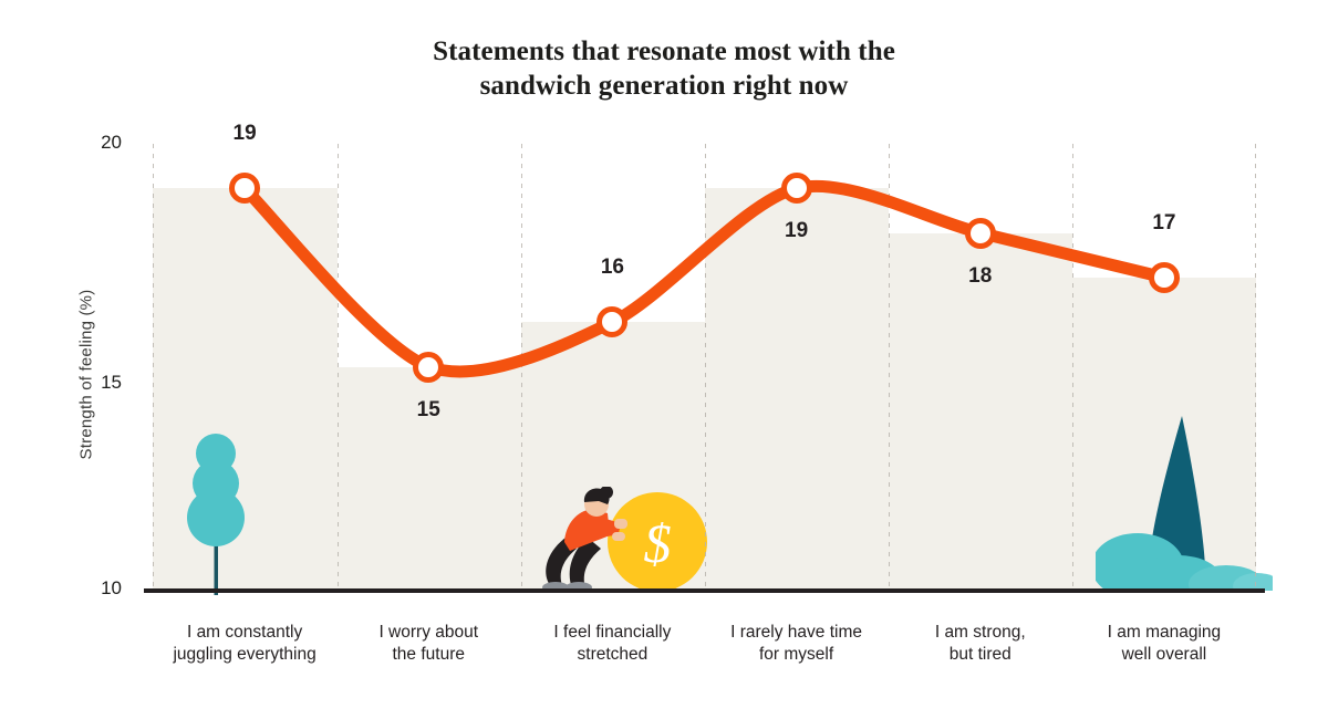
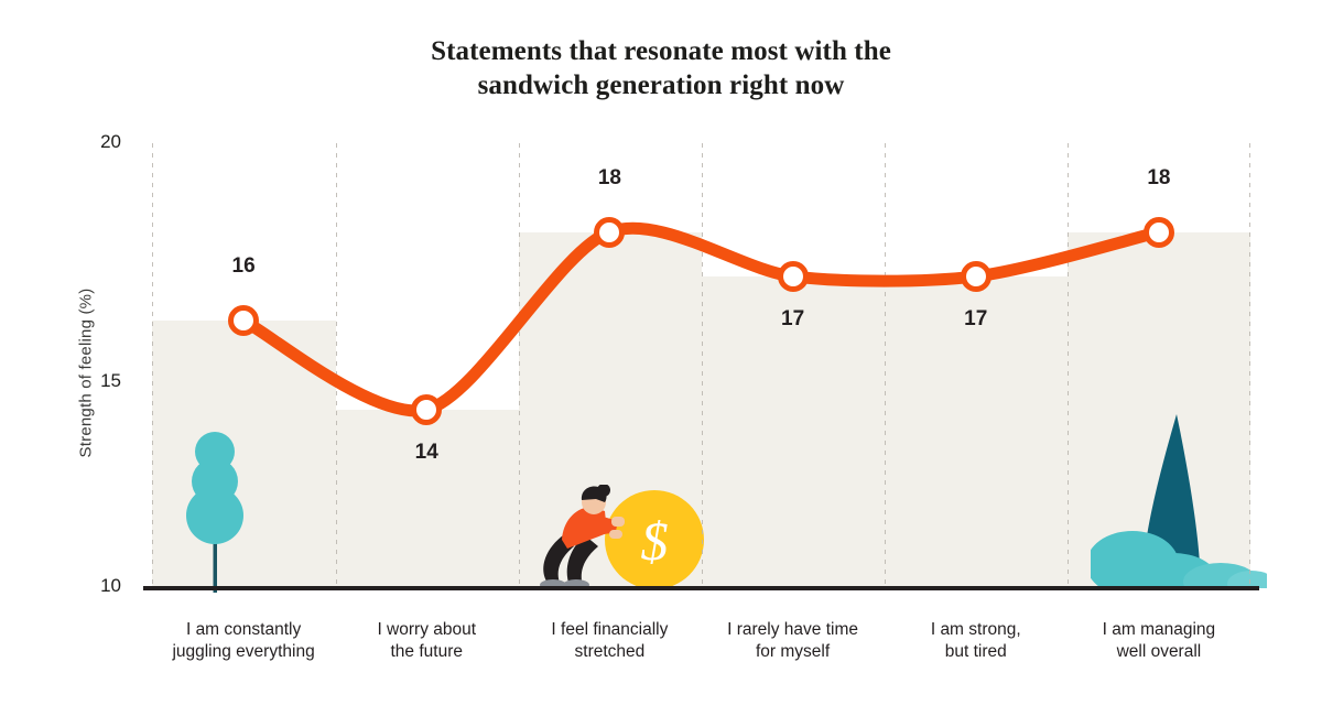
I am constantly juggling everything: 19 -> 16
I worry about the future: 15 -> 14
I feel financially stretched: 16 -> 18
I rarely have time for myself: 19 -> 17
I am strong, but tired: 18 -> 17
I am managing well overall: 17 -> 18
